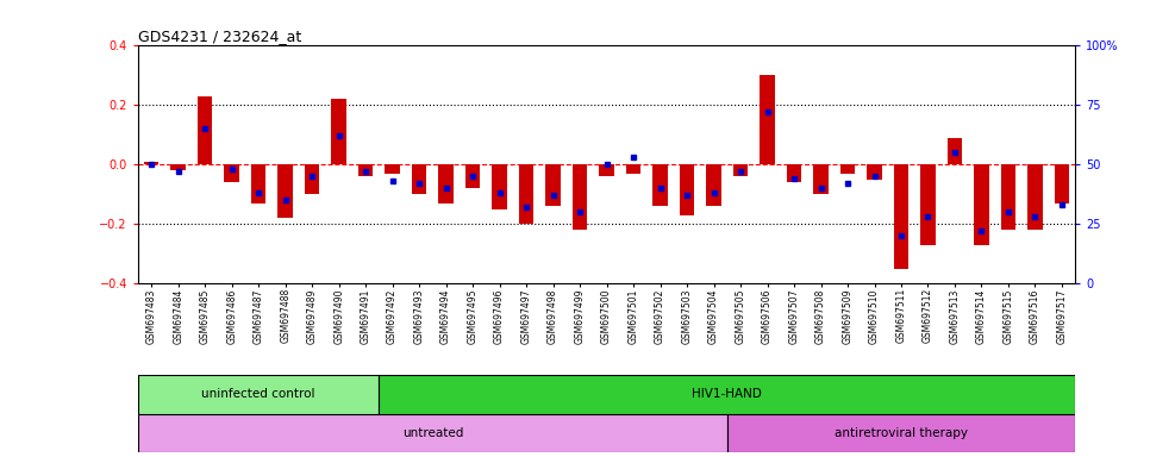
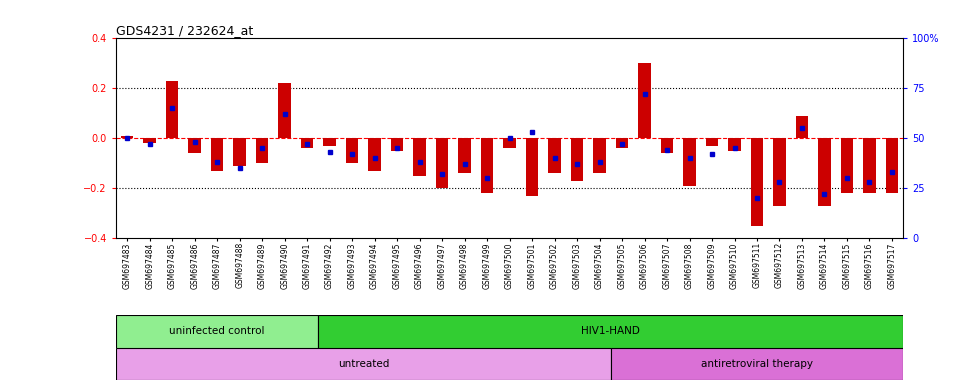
GSM697488: -0.18 -> -0.11
GSM697495: -0.08 -> -0.05
GSM697501: -0.03 -> -0.23
GSM697508: -0.10 -> -0.19
GSM697517: -0.13 -> -0.22
